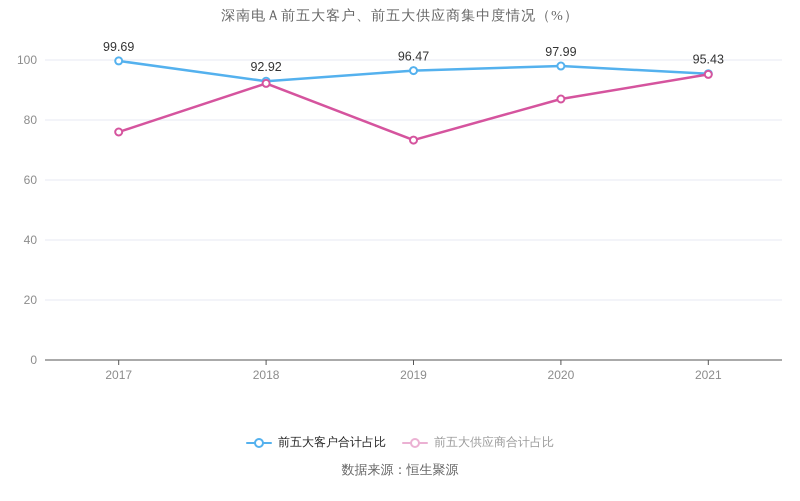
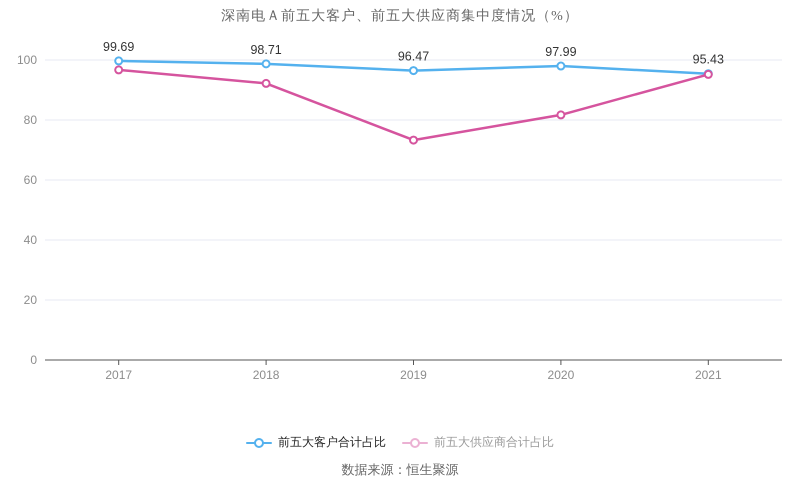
前五大供应商合计占比/2017: 76 -> 97
前五大客户合计占比/2018: 92.92 -> 98.71
前五大供应商合计占比/2020: 87 -> 82
